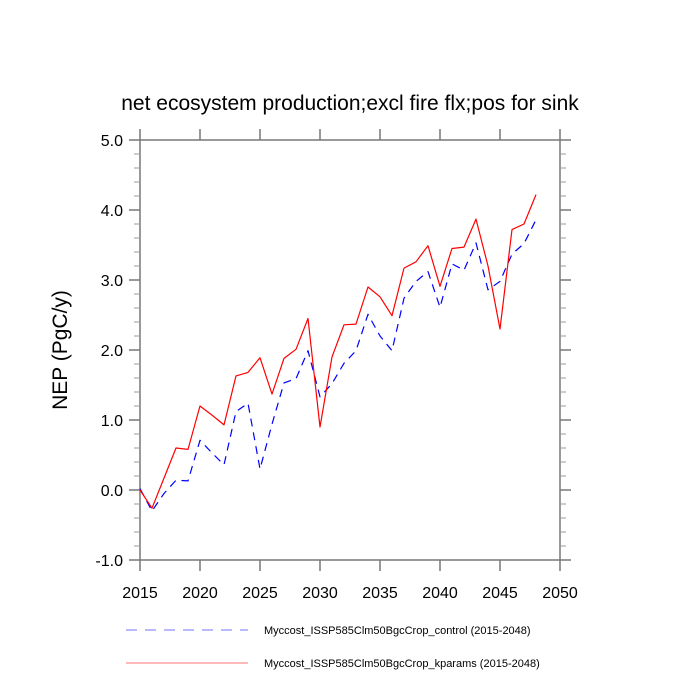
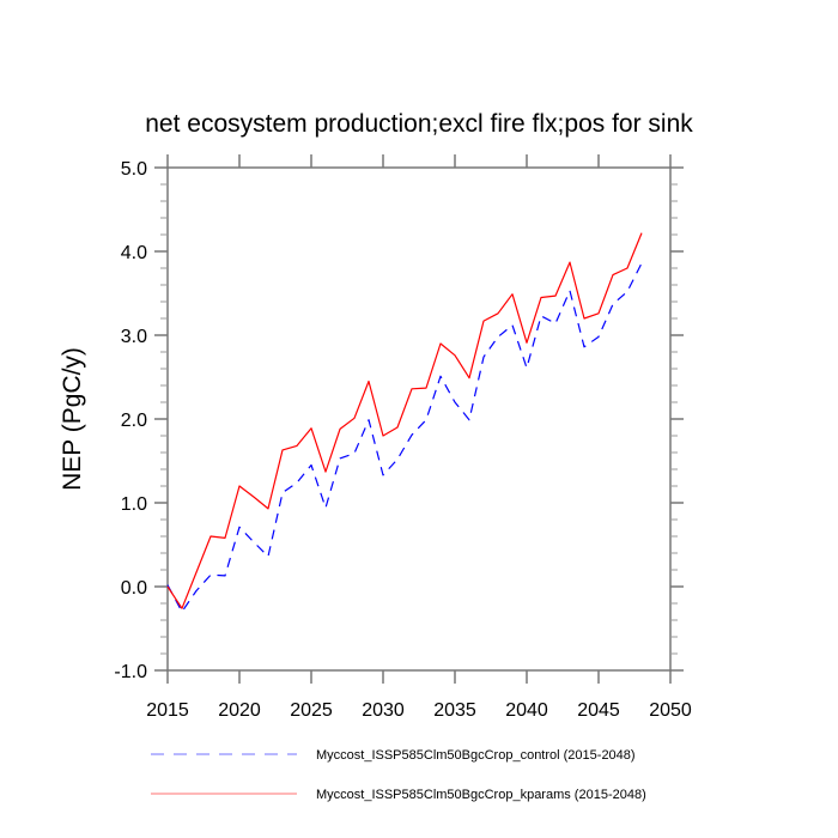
Myccost_ISSP585Clm50BgcCrop_control (2015-2048)/2025: 0.3 -> 1.4
Myccost_ISSP585Clm50BgcCrop_kparams (2015-2048)/2030: 0.9 -> 1.8
Myccost_ISSP585Clm50BgcCrop_kparams (2015-2048)/2045: 2.3 -> 3.3
